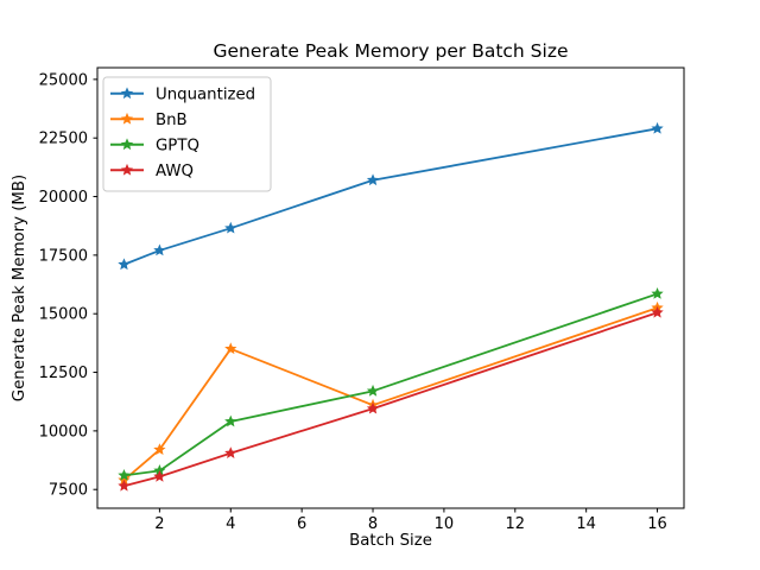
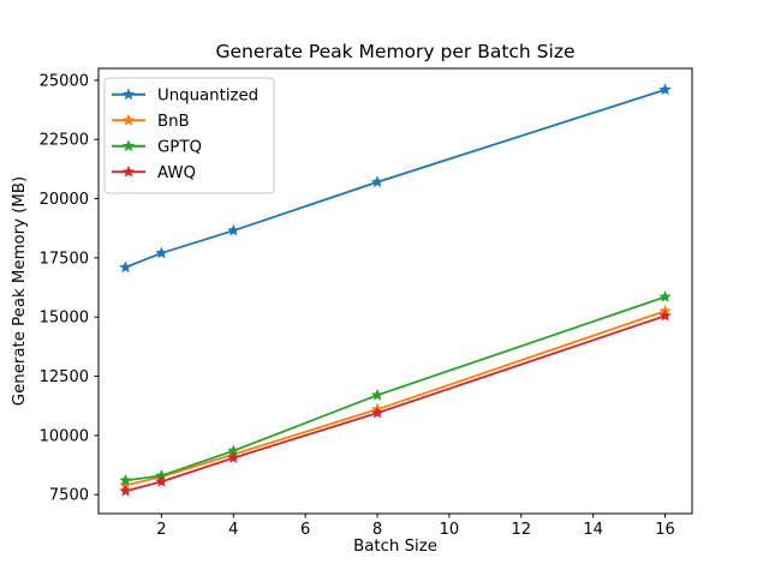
BnB/2: 9200 -> 8200
BnB/4: 13500 -> 9200
GPTQ/4: 10400 -> 9400
Unquantized/16: 22900 -> 24600
